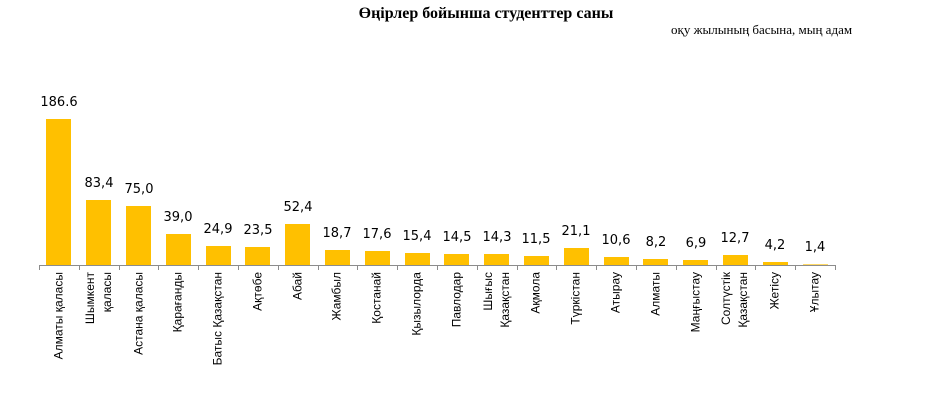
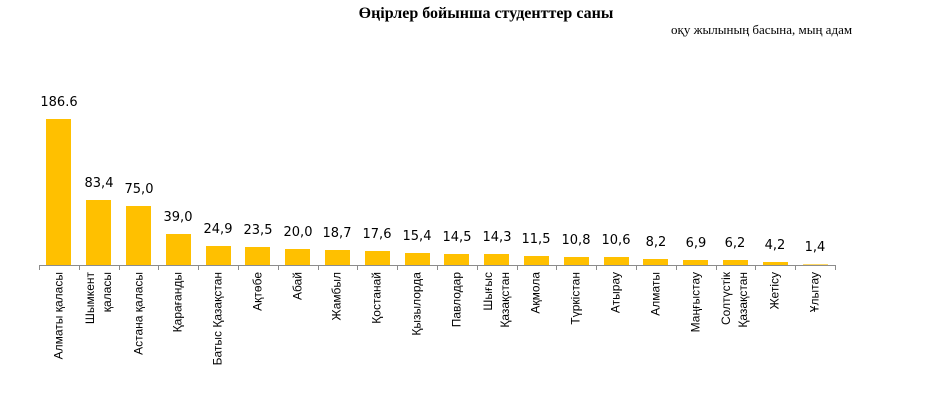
Абай: 52,4 -> 20,0
Түркістан: 21,1 -> 10,8
Солтүстік Қазақстан: 12,7 -> 6,2
